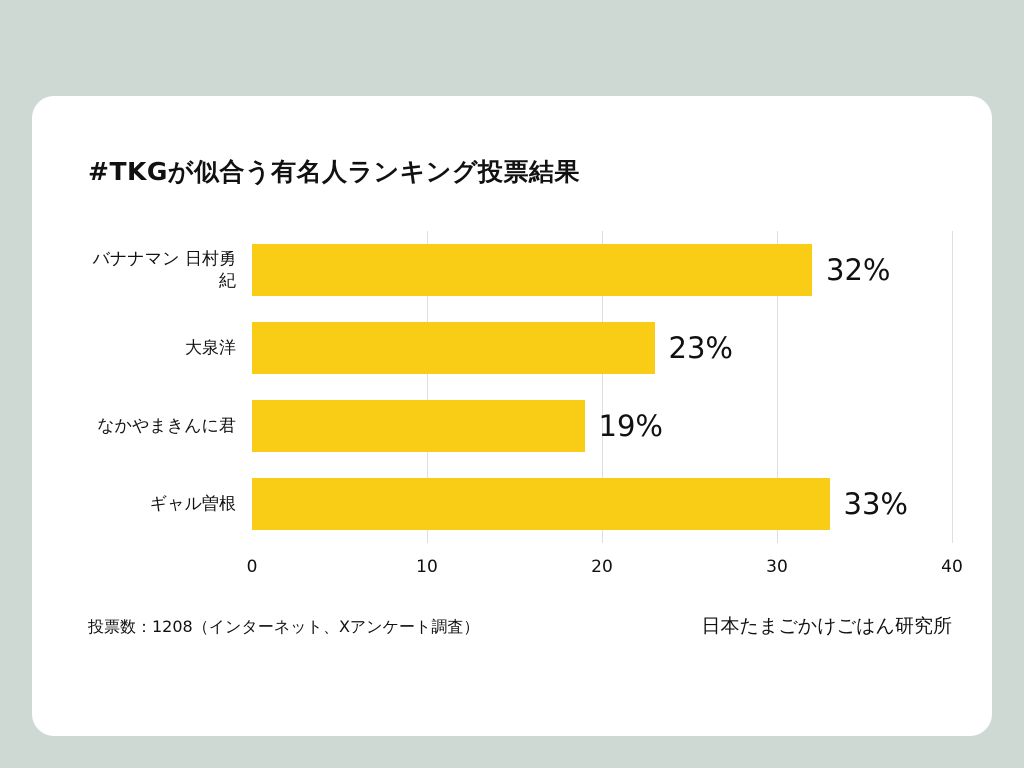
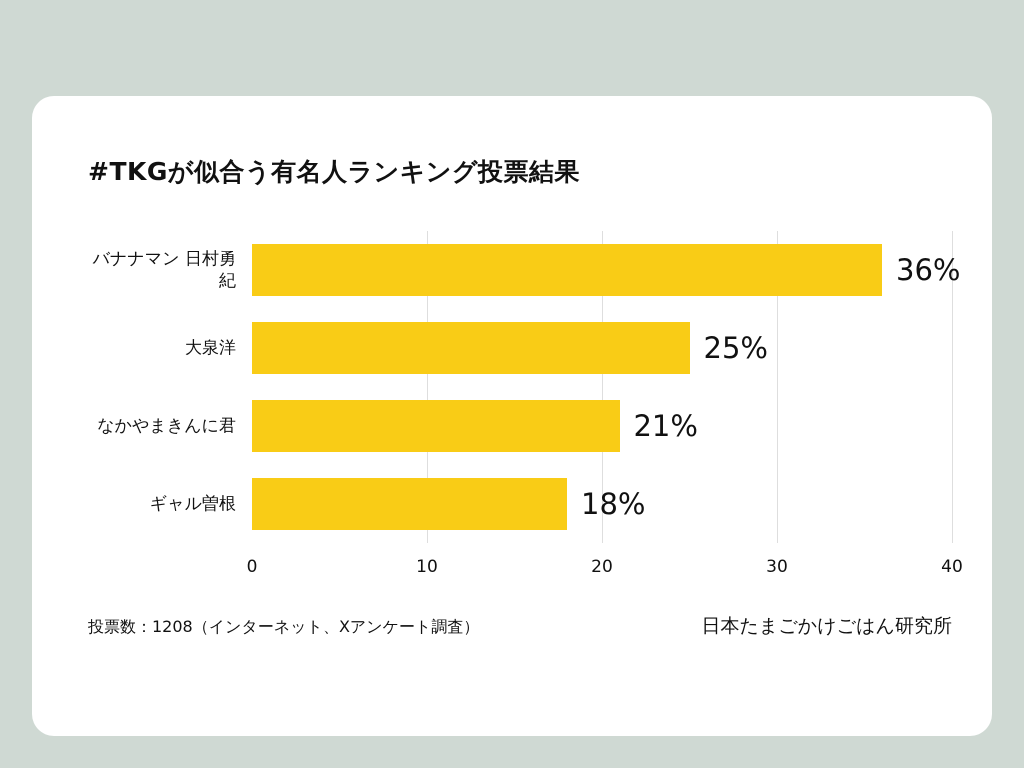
バナナマン 日村勇紀: 32% -> 36%
大泉洋: 23% -> 25%
なかやまきんに君: 19% -> 21%
ギャル曽根: 33% -> 18%
